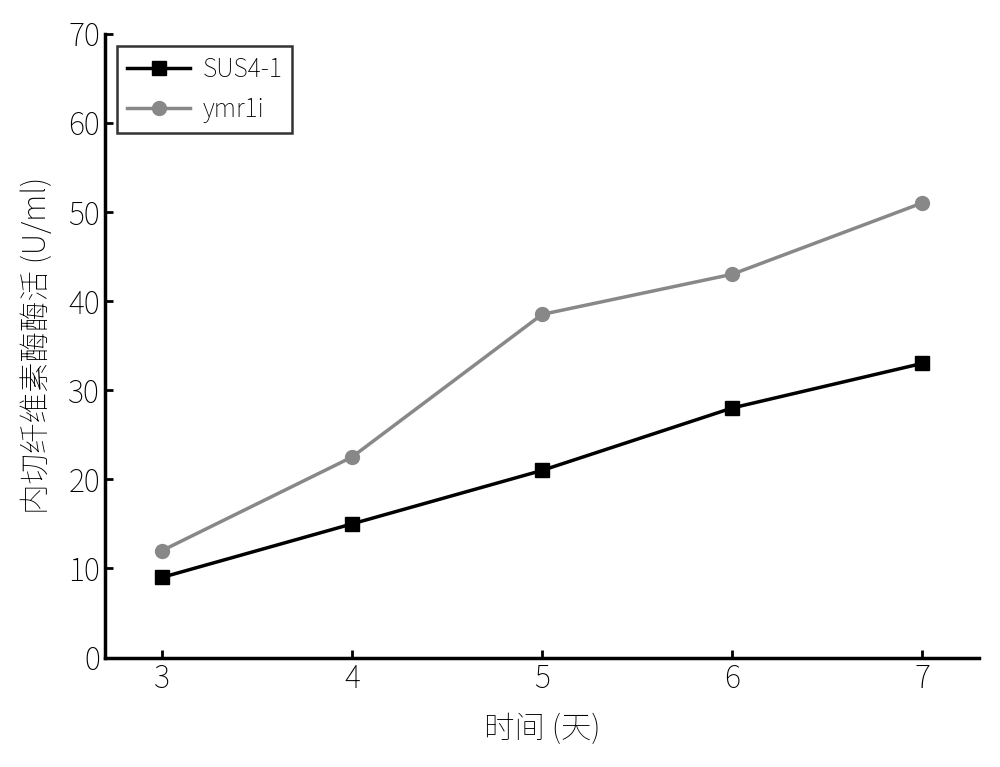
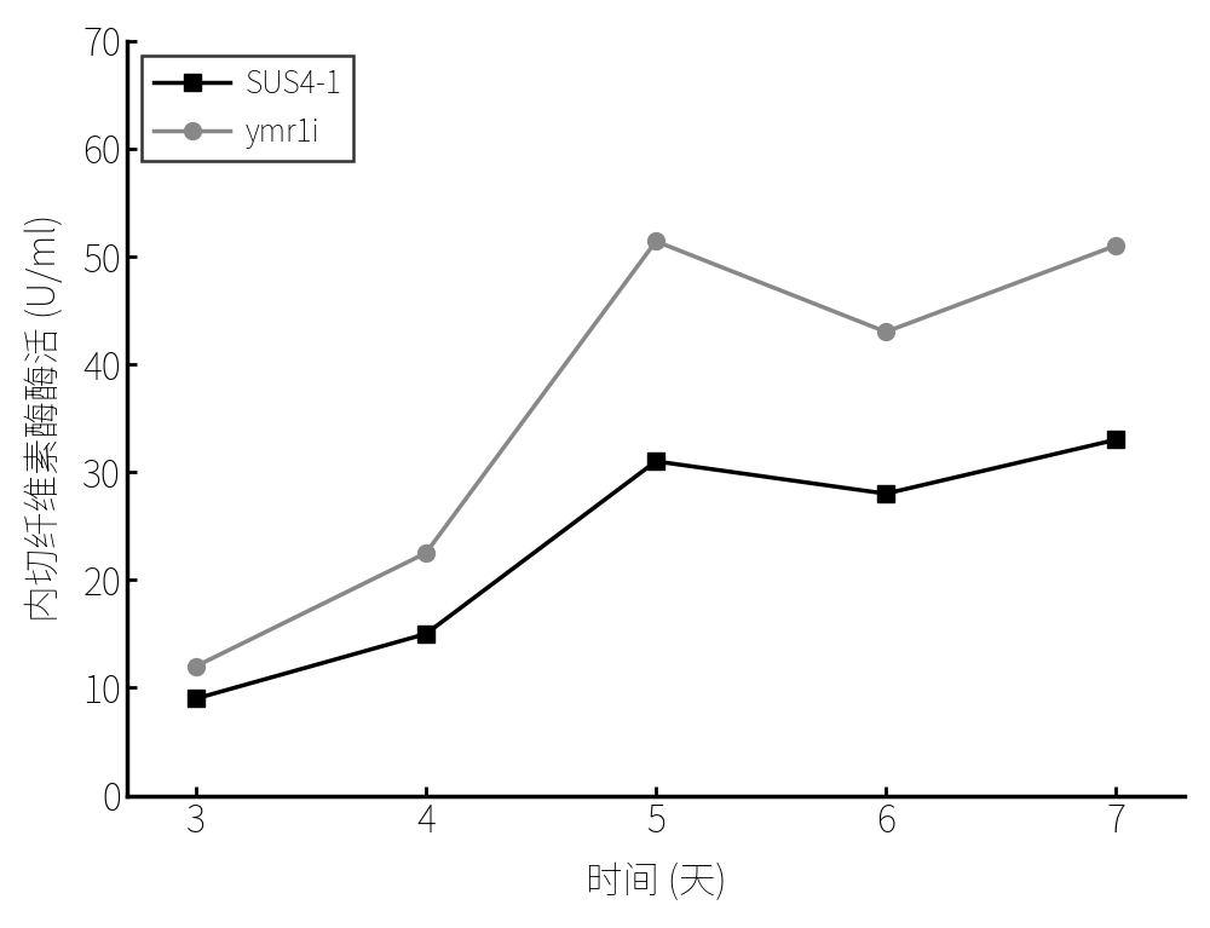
SUS4-1/5: 21 -> 31
ymr1i/5: 38.5 -> 51.4
